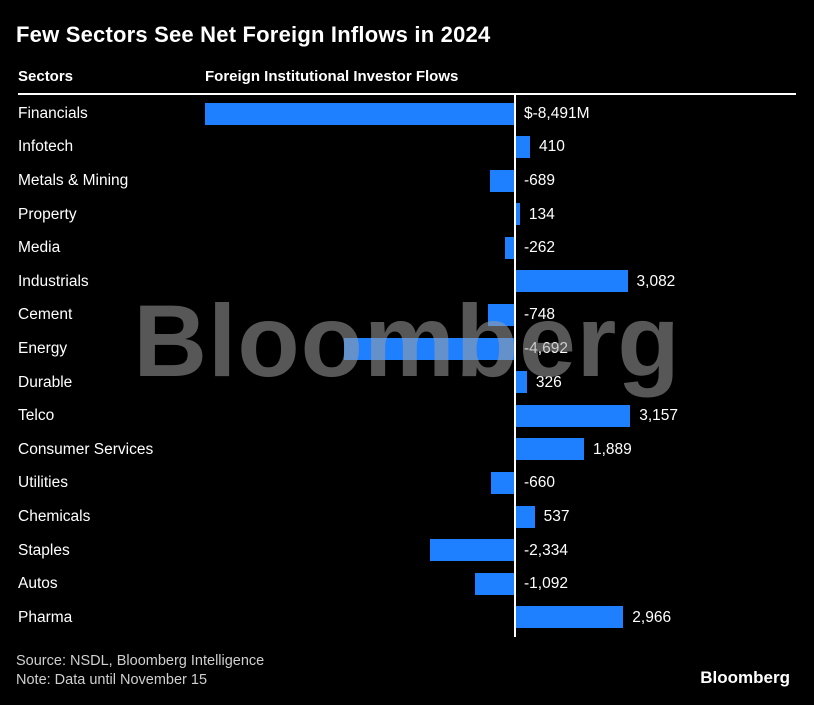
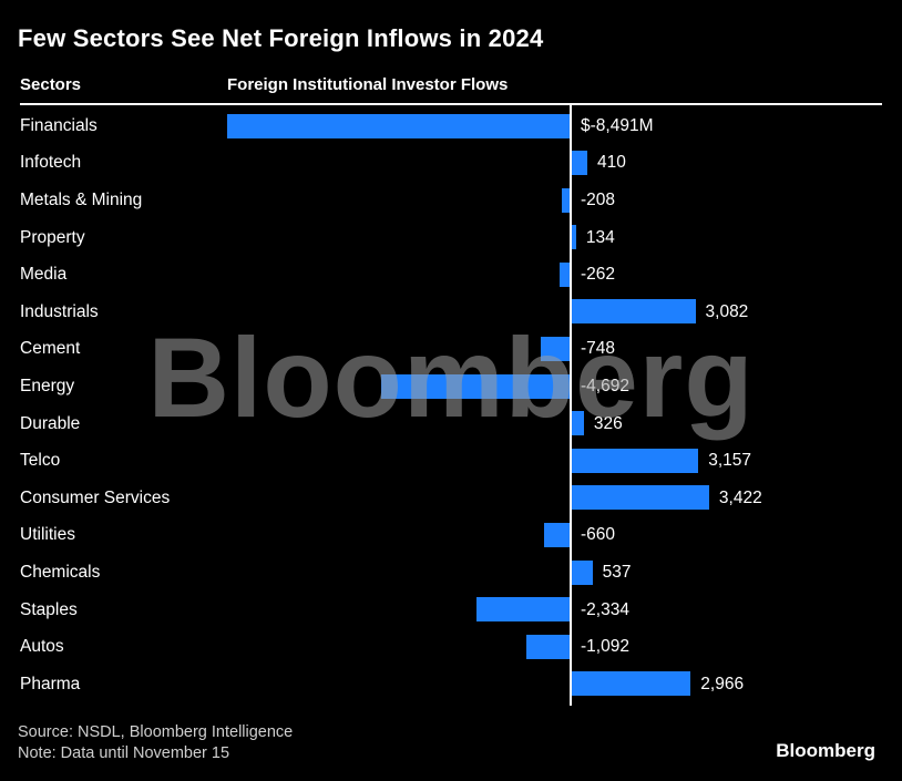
Metals & Mining: -689 -> -208
Consumer Services: 1,889 -> 3,422
